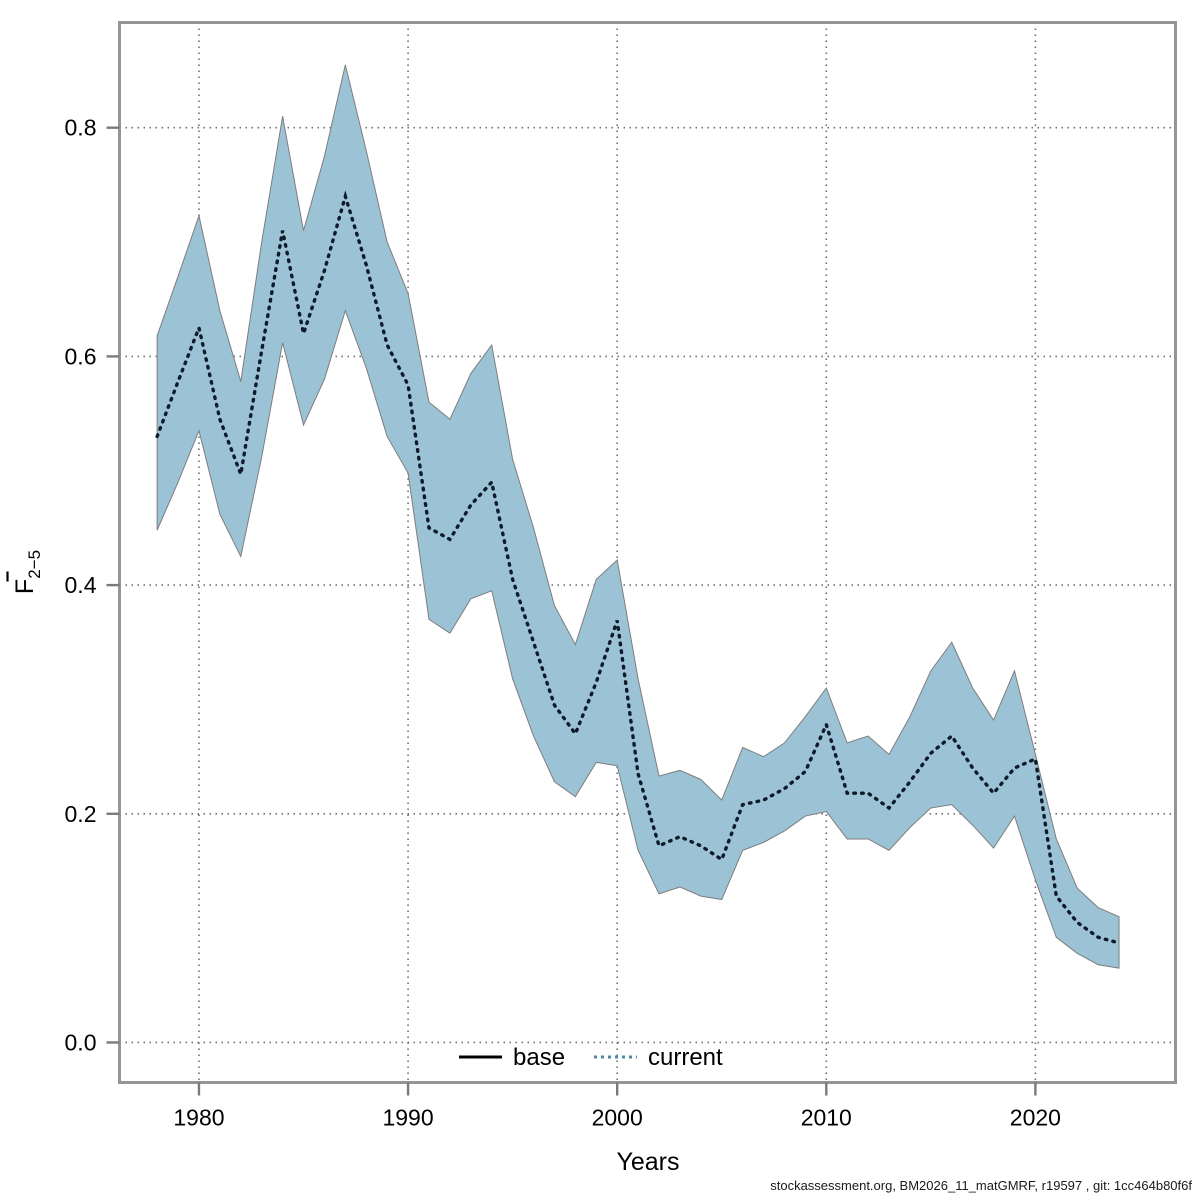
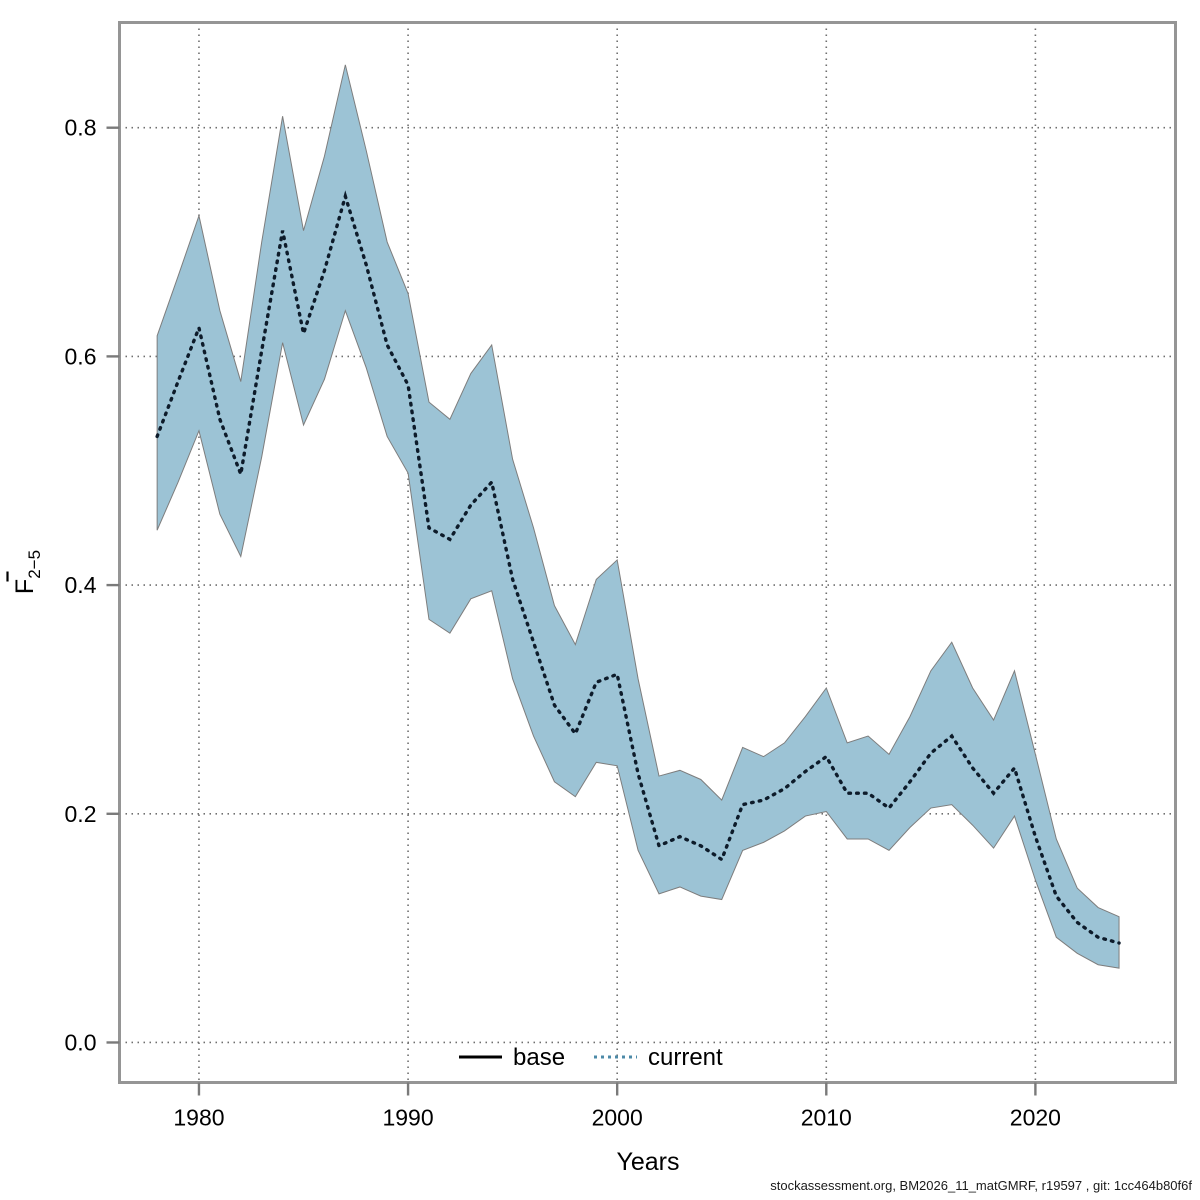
current/2000: 0.369 -> 0.322
current/2010: 0.278 -> 0.250
current/2020: 0.248 -> 0.180
